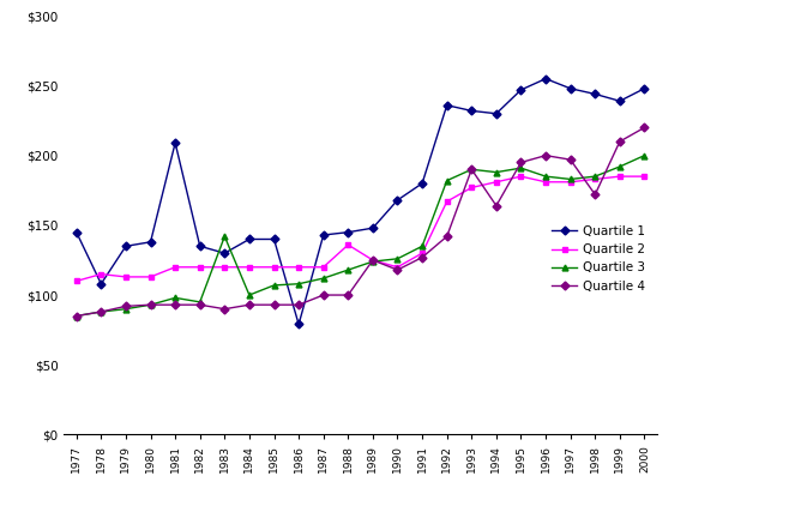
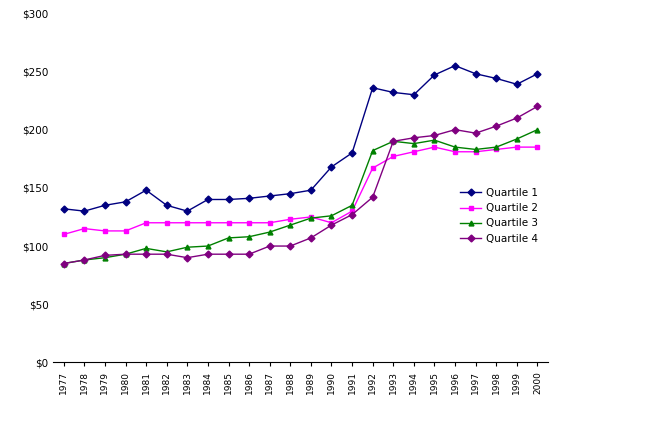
Quartile 1/1977: $145 -> $132
Quartile 1/1978: $108 -> $130
Quartile 1/1981: $209 -> $148
Quartile 3/1983: $142 -> $99
Quartile 1/1986: $79 -> $141
Quartile 2/1988: $136 -> $123
Quartile 4/1989: $125 -> $107
Quartile 4/1994: $164 -> $193
Quartile 4/1998: $172 -> $203
